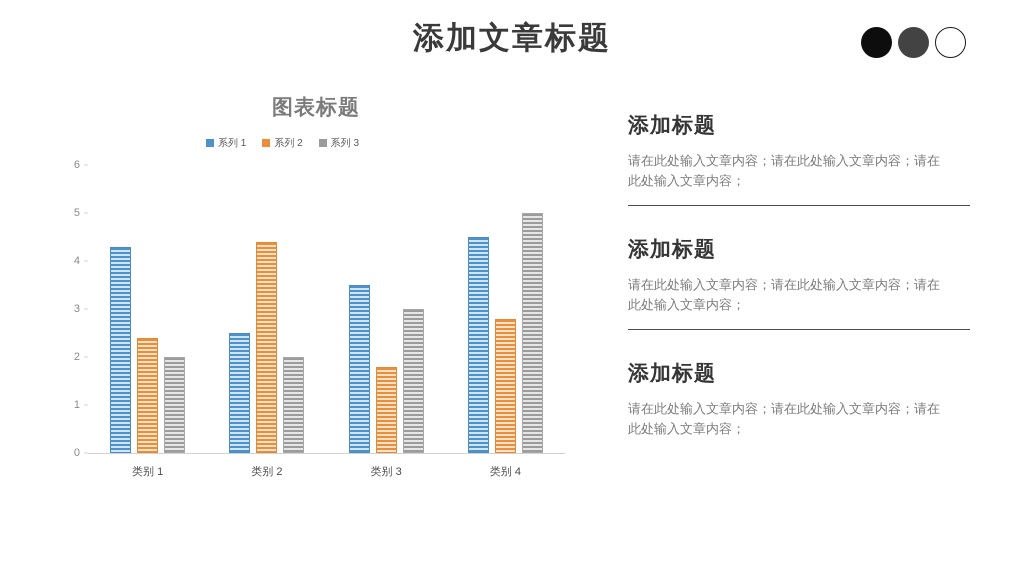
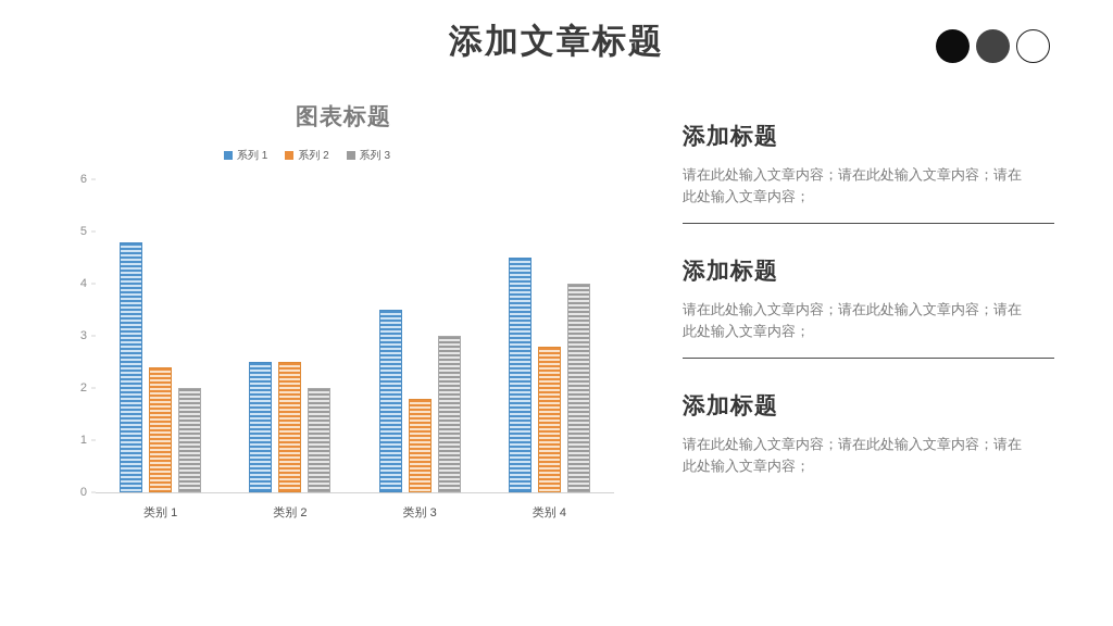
系列 1/类别 1: 4.3 -> 4.8
系列 2/类别 2: 4.4 -> 2.5
系列 3/类别 4: 5 -> 4
